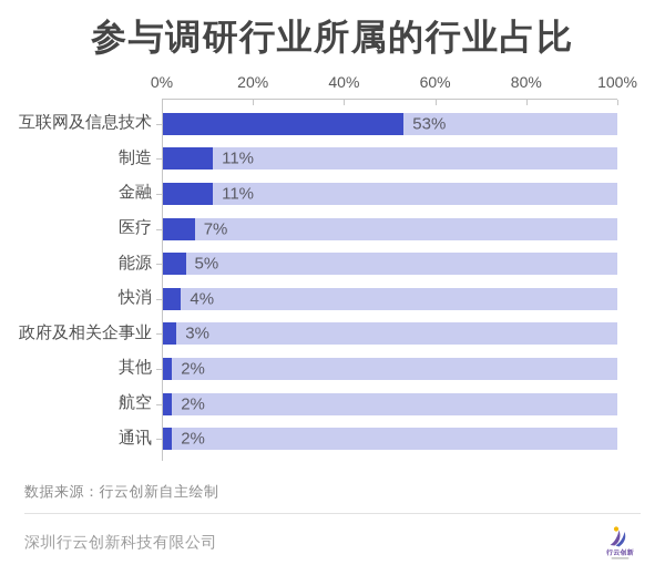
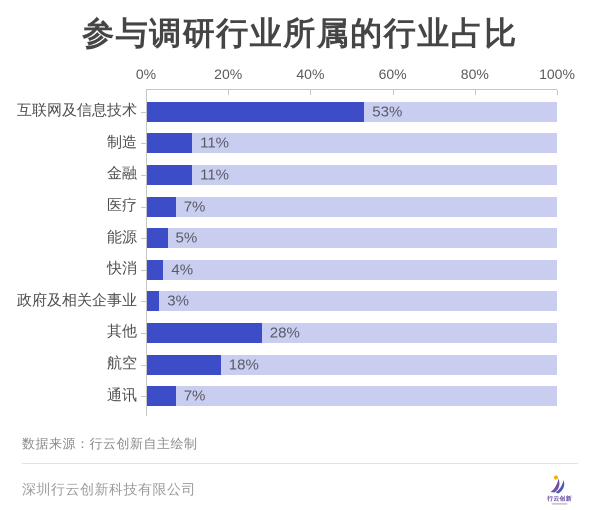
其他: 2% -> 28%
航空: 2% -> 18%
通讯: 2% -> 7%
